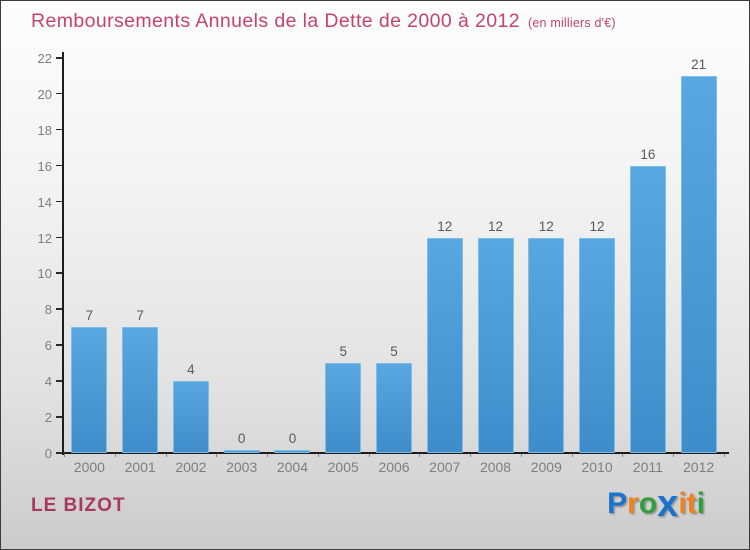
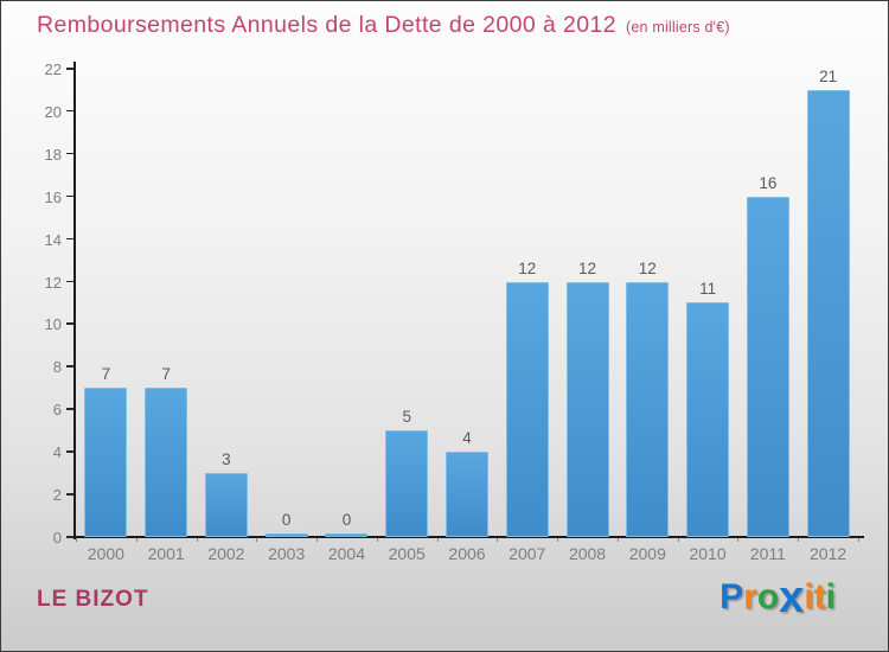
2002: 4 -> 3
2006: 5 -> 4
2010: 12 -> 11
